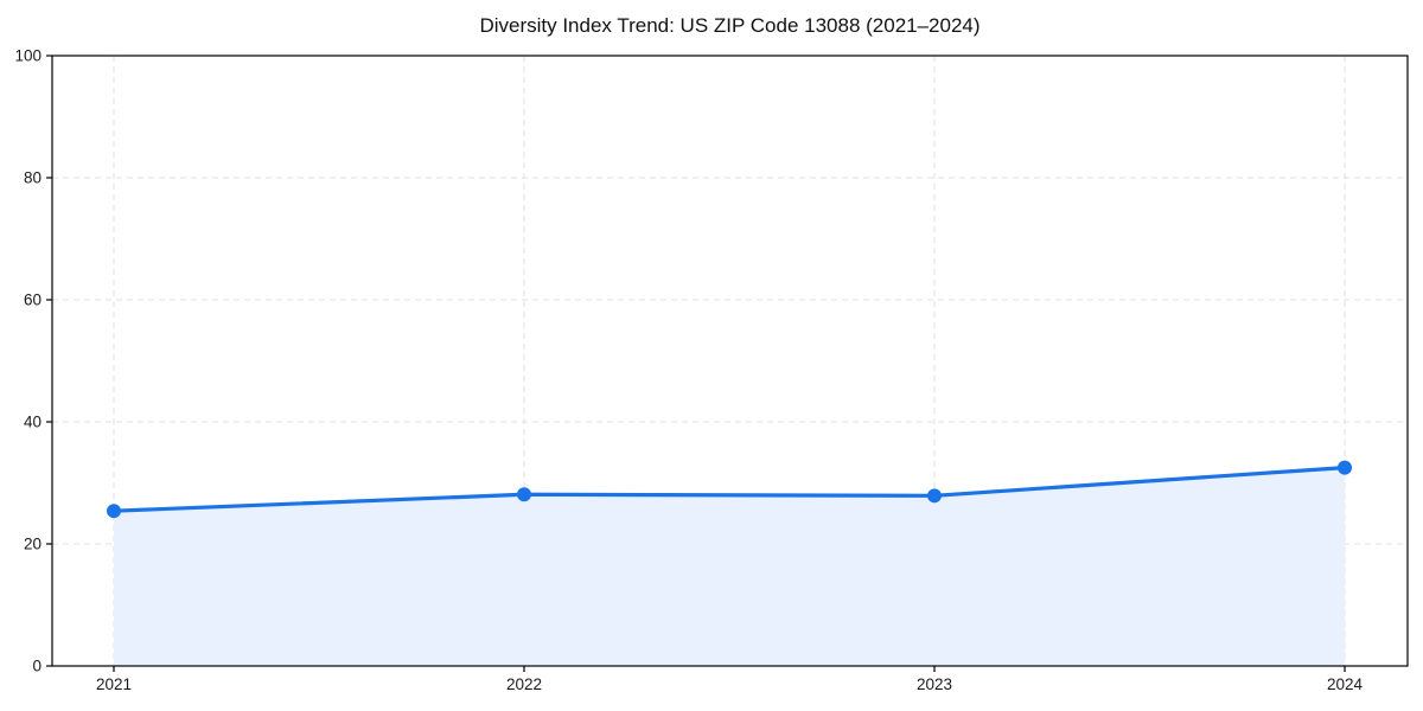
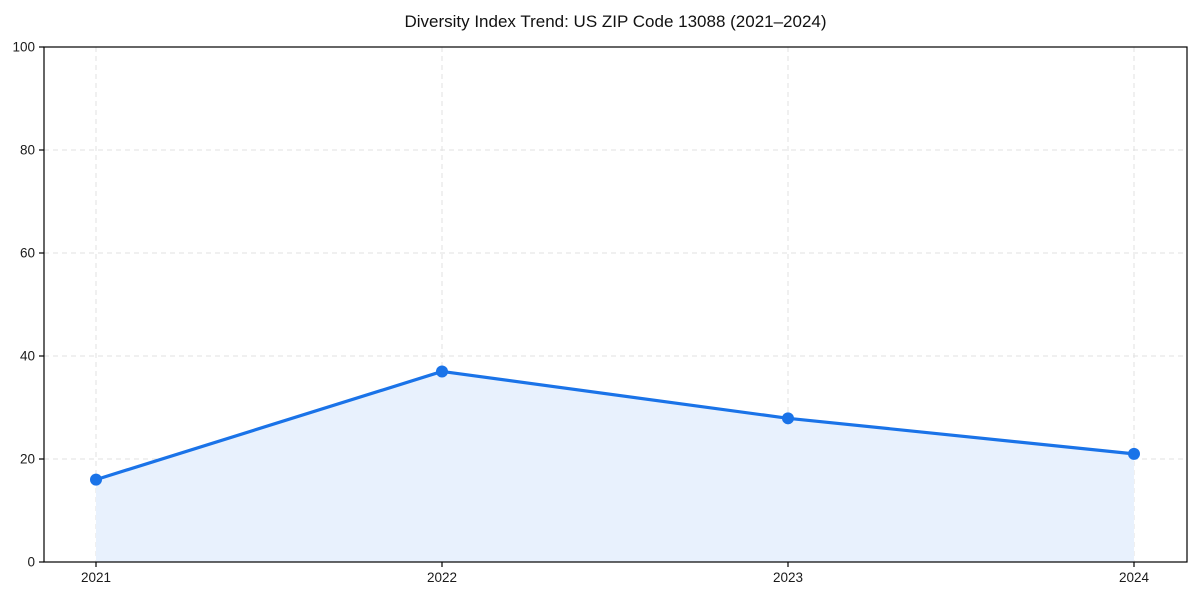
2021: 25 -> 16
2022: 28 -> 37
2024: 32 -> 21
